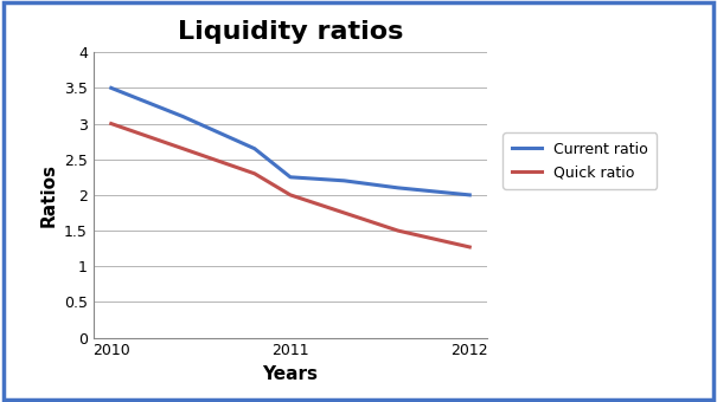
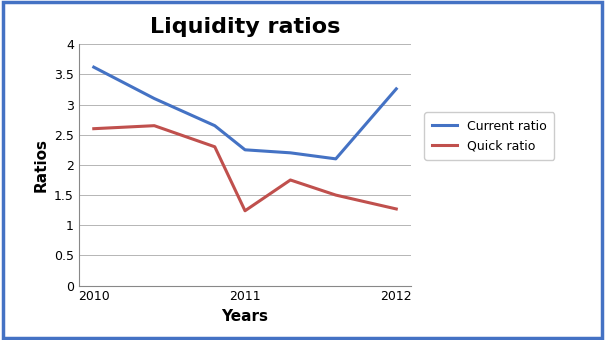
Current ratio/2010: 3.50 -> 3.62
Quick ratio/2010: 3.00 -> 2.60
Quick ratio/2011: 2.00 -> 1.24
Current ratio/2012: 2.00 -> 3.26
